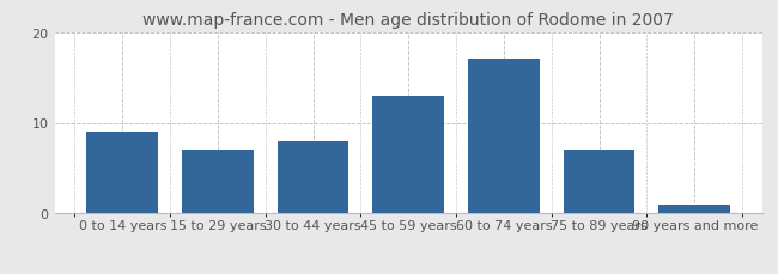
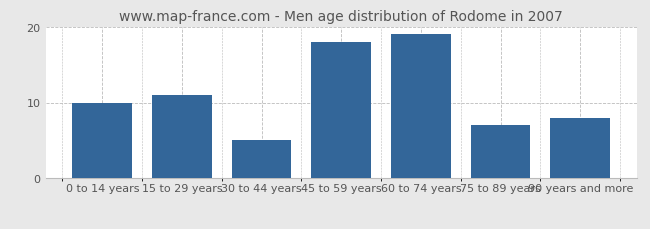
0 to 14 years: 9 -> 10
15 to 29 years: 7 -> 11
30 to 44 years: 8 -> 5
45 to 59 years: 13 -> 18
60 to 74 years: 17 -> 19
90 years and more: 1 -> 8
